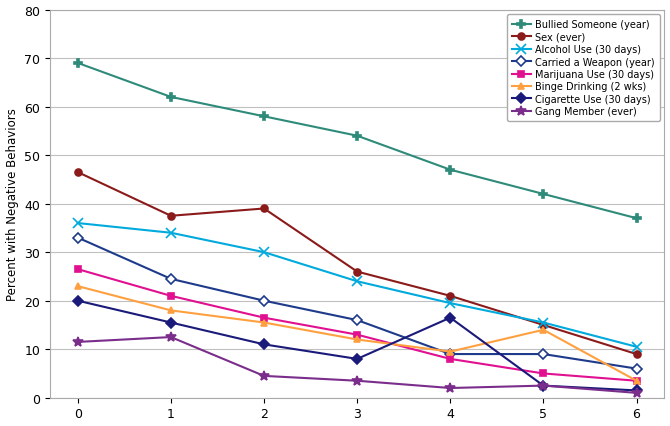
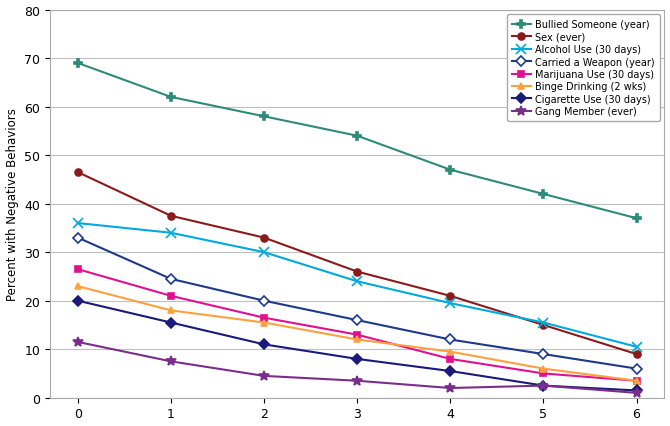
Gang Member (ever)/1: 12.5 -> 7.5
Sex (ever)/2: 39.0 -> 33.0
Carried a Weapon (year)/4: 9.0 -> 12.0
Cigarette Use (30 days)/4: 16.5 -> 5.5
Binge Drinking (2 wks)/5: 14.0 -> 6.0
